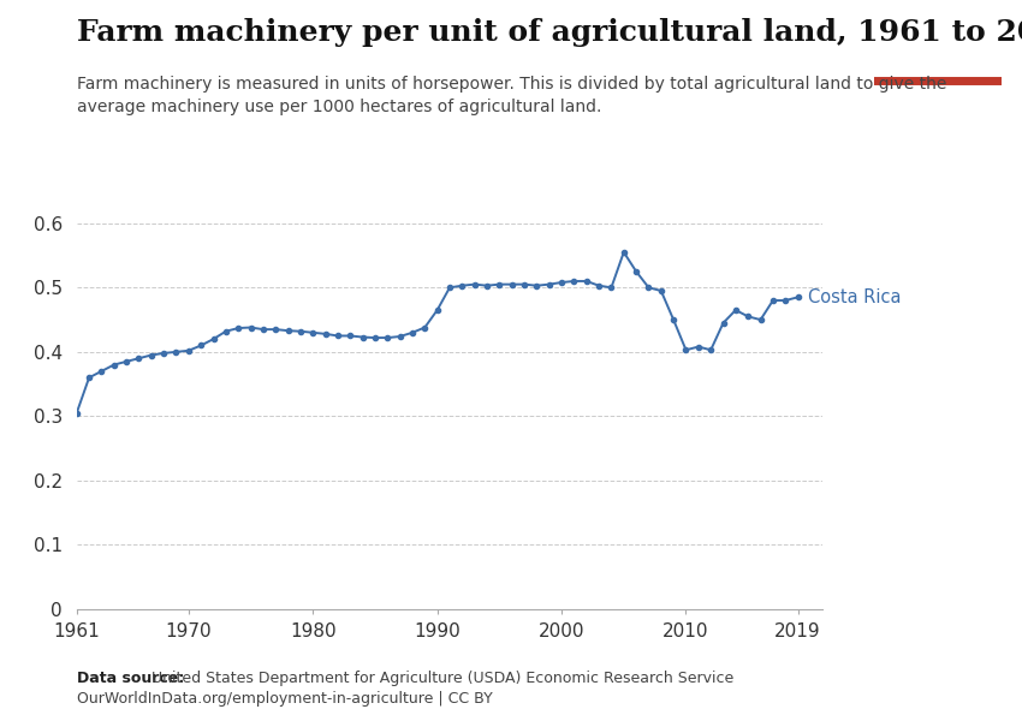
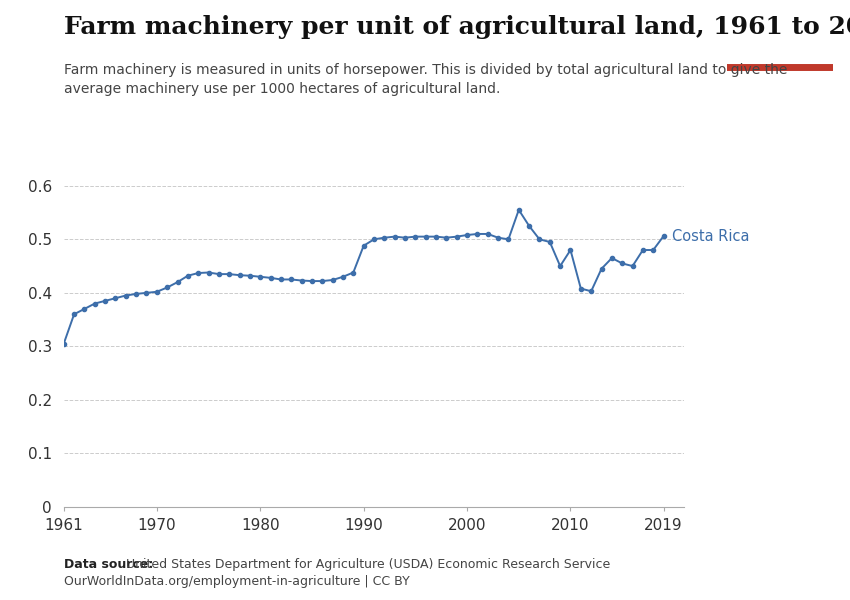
1990: 0.465 -> 0.488
2010: 0.403 -> 0.480
2019: 0.485 -> 0.506
